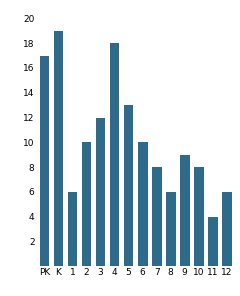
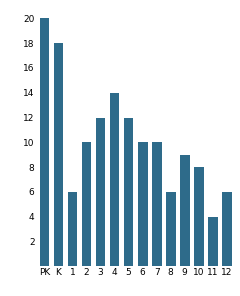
PK: 17 -> 20
K: 19 -> 18
4: 18 -> 14
5: 13 -> 12
7: 8 -> 10
